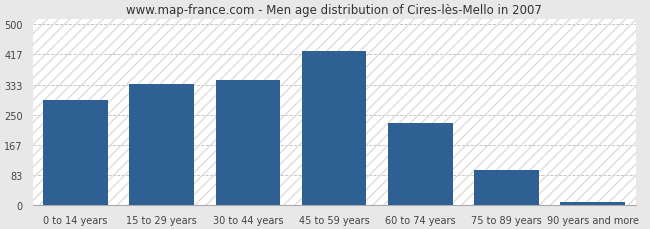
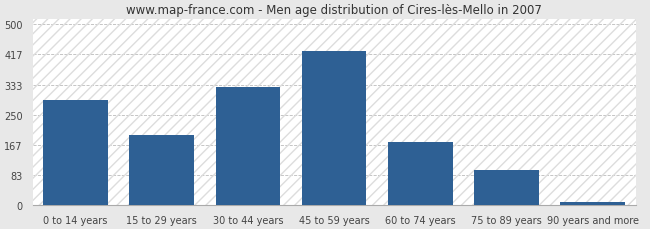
15 to 29 years: 335 -> 195
30 to 44 years: 347 -> 325
60 to 74 years: 228 -> 175
